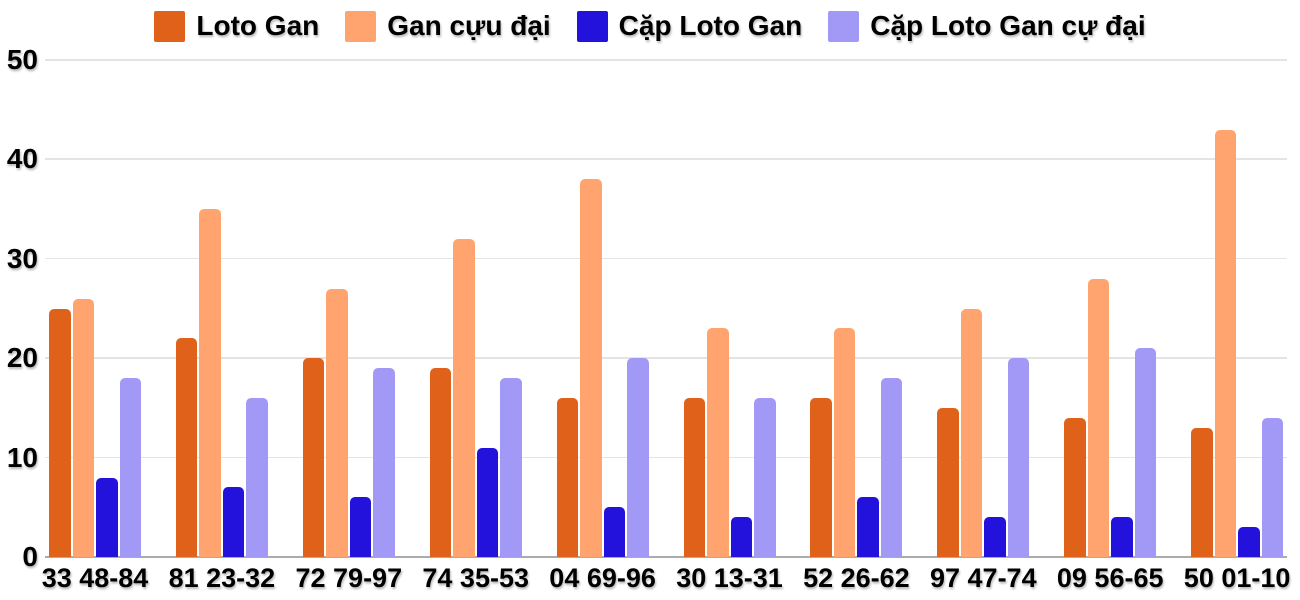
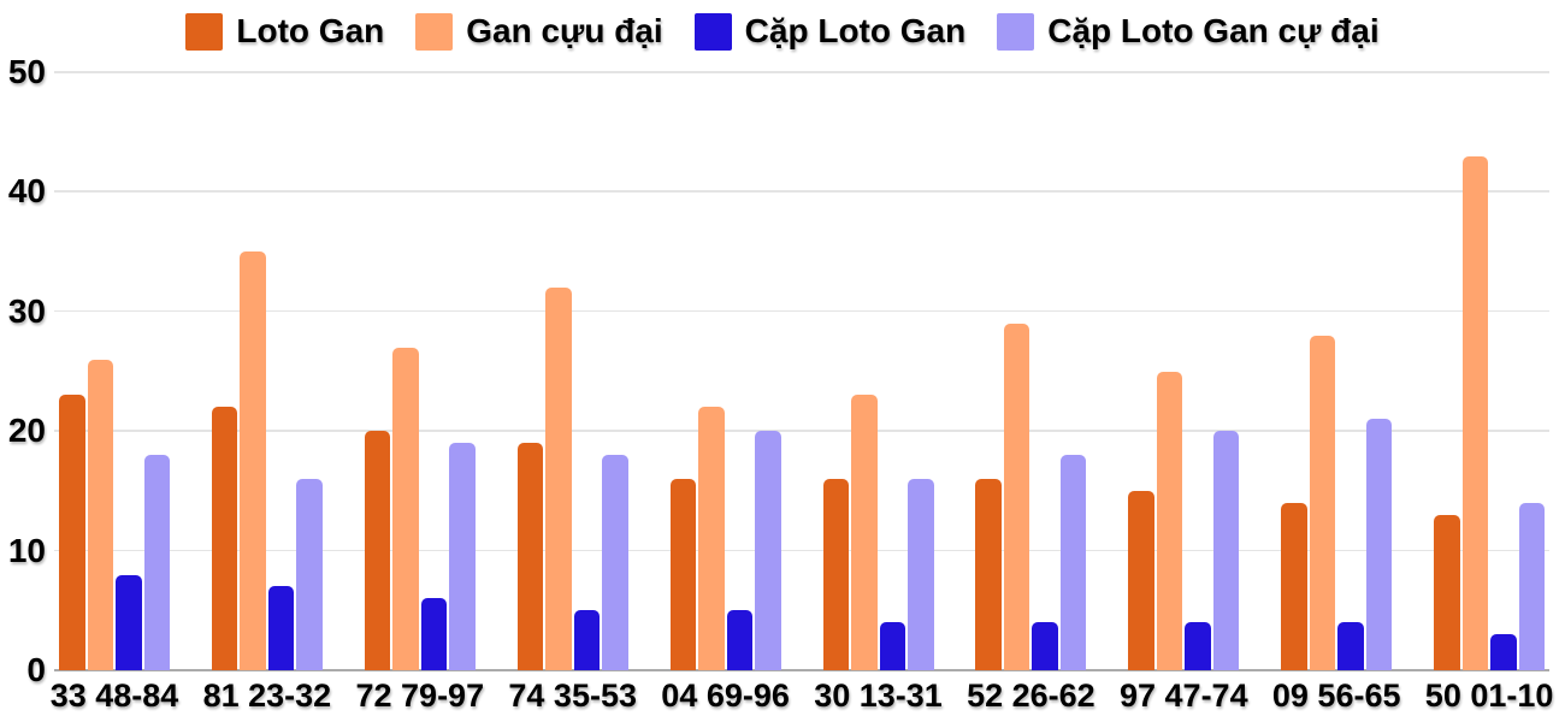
Loto Gan/33 48-84: 25 -> 23
Cặp Loto Gan/74 35-53: 11 -> 5
Gan cựu đại/04 69-96: 38 -> 22
Gan cựu đại/52 26-62: 23 -> 29
Cặp Loto Gan/52 26-62: 6 -> 4
